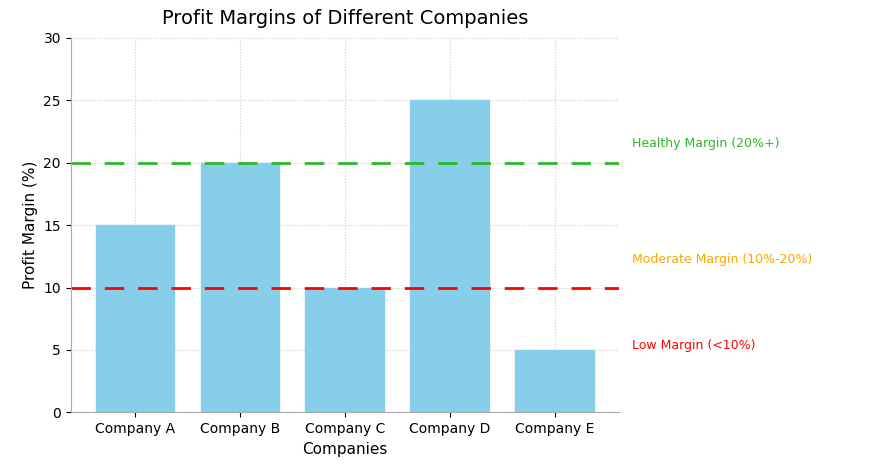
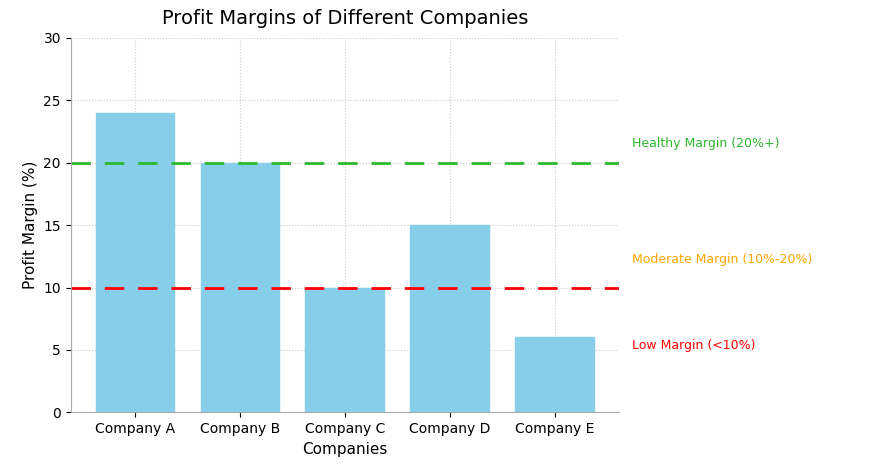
Company A: 15 -> 24
Company D: 25 -> 15
Company E: 5 -> 6
